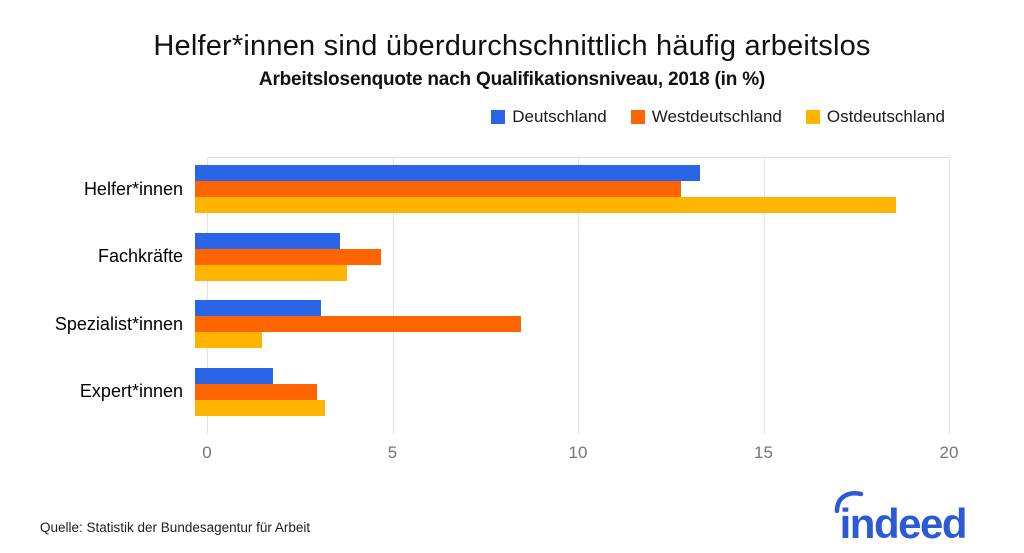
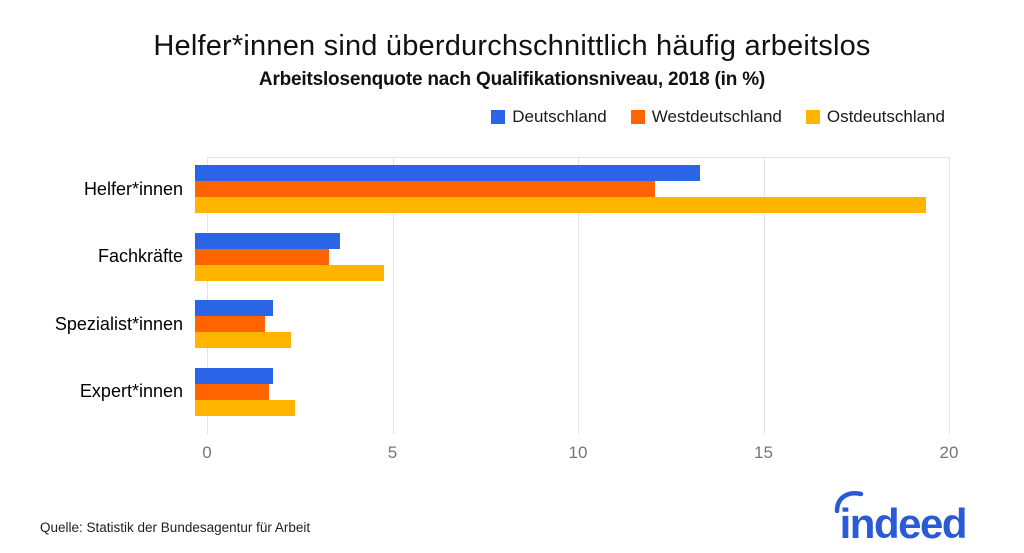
Westdeutschland/Helfer*innen: 13.1 -> 12.4
Ostdeutschland/Helfer*innen: 18.9 -> 19.7
Westdeutschland/Fachkräfte: 5.0 -> 3.6
Ostdeutschland/Fachkräfte: 4.1 -> 5.1
Deutschland/Spezialist*innen: 3.4 -> 2.1
Westdeutschland/Spezialist*innen: 8.8 -> 1.9
Ostdeutschland/Spezialist*innen: 1.8 -> 2.6
Westdeutschland/Expert*innen: 3.3 -> 2.0
Ostdeutschland/Expert*innen: 3.5 -> 2.7
